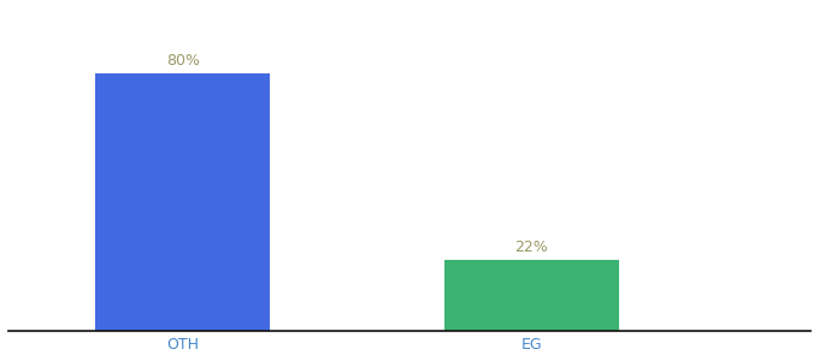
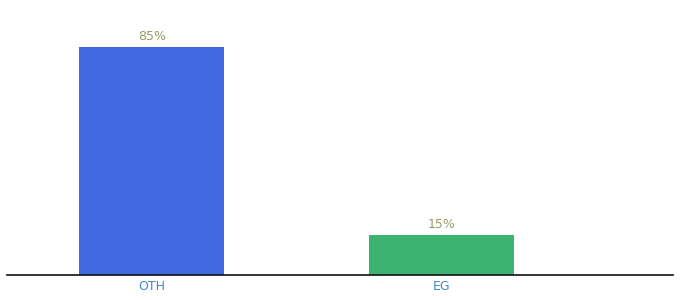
OTH: 80% -> 85%
EG: 22% -> 15%
